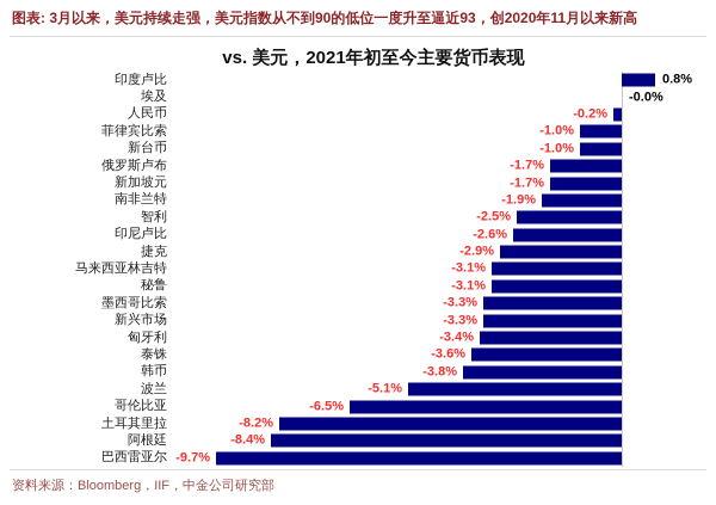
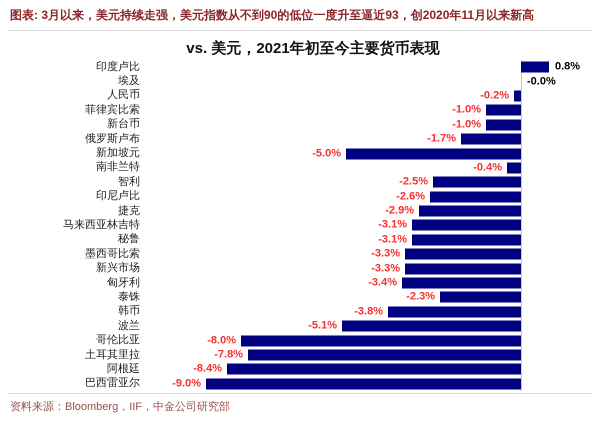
新加坡元: -1.7% -> -5.0%
南非兰特: -1.9% -> -0.4%
泰铢: -3.6% -> -2.3%
哥伦比亚: -6.5% -> -8.0%
土耳其里拉: -8.2% -> -7.8%
巴西雷亚尔: -9.7% -> -9.0%
